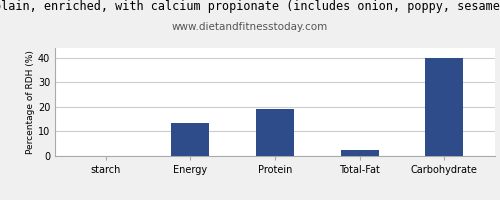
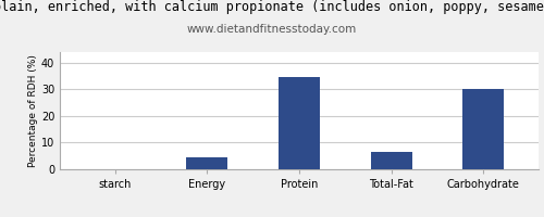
Energy: 13.3 -> 4.5
Protein: 19.3 -> 34.5
Total-Fat: 2.5 -> 6.5
Carbohydrate: 40.0 -> 30.0
